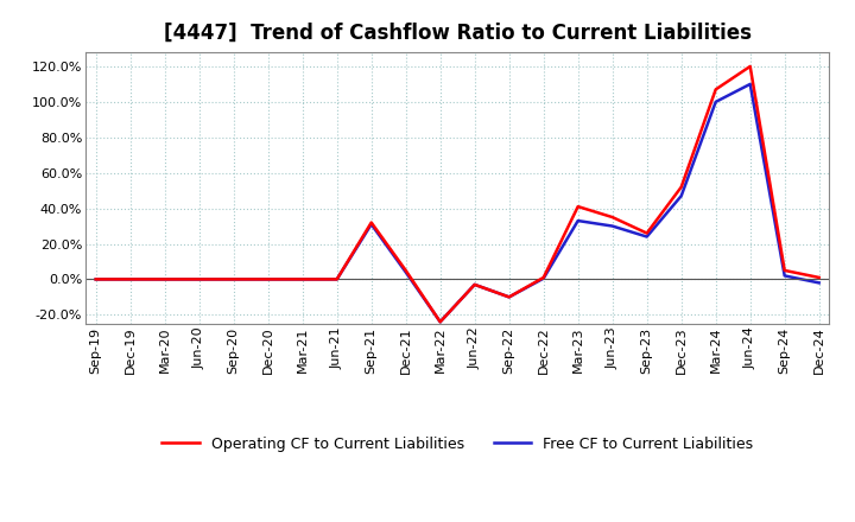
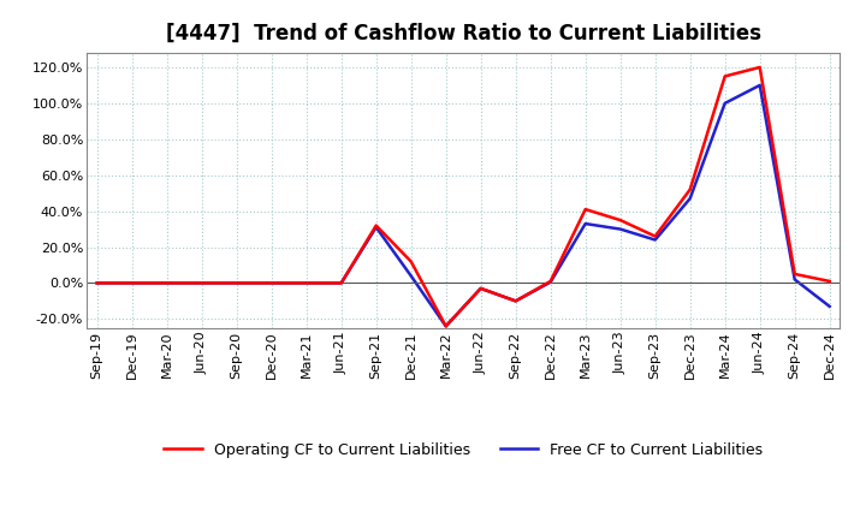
Operating CF to Current Liabilities/Dec-21: 5% -> 12%
Operating CF to Current Liabilities/Mar-24: 107% -> 115%
Free CF to Current Liabilities/Dec-24: -2% -> -13%
